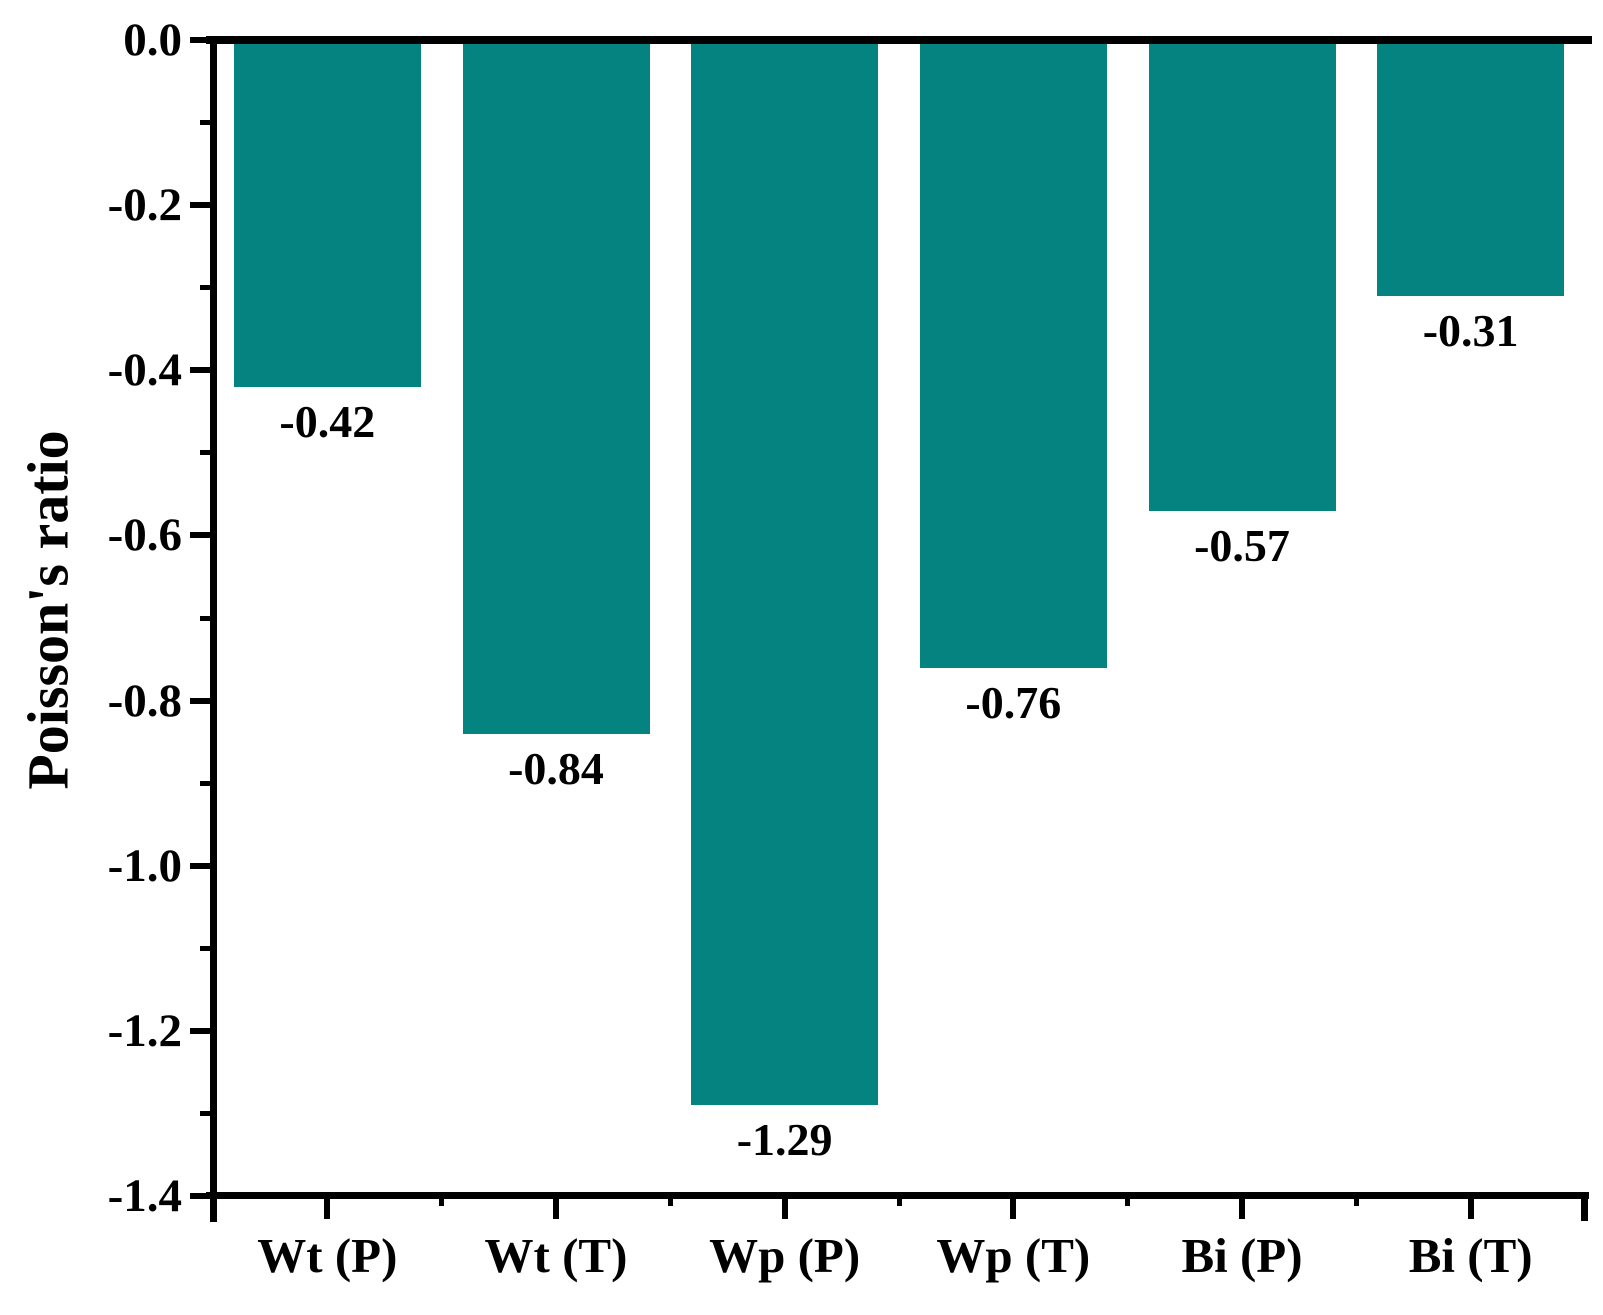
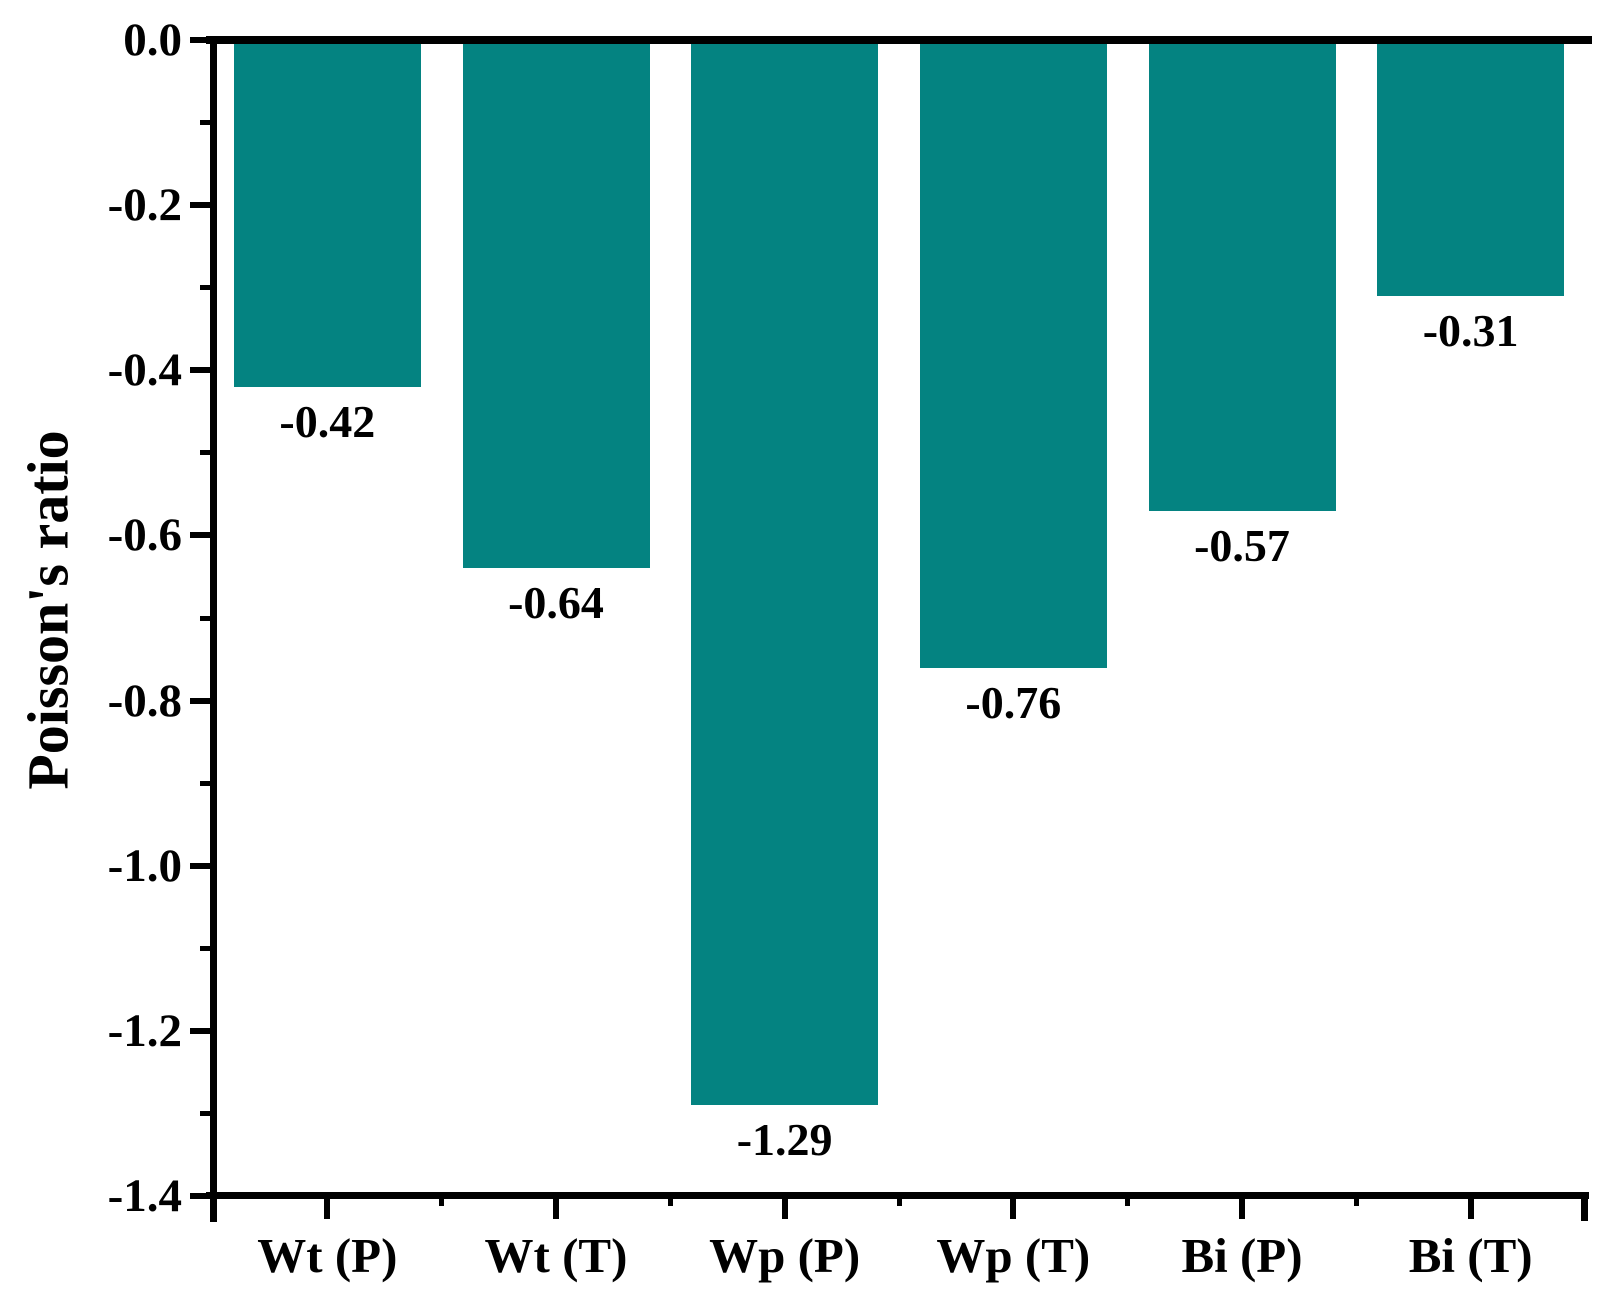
Wt (T): -0.84 -> -0.64
